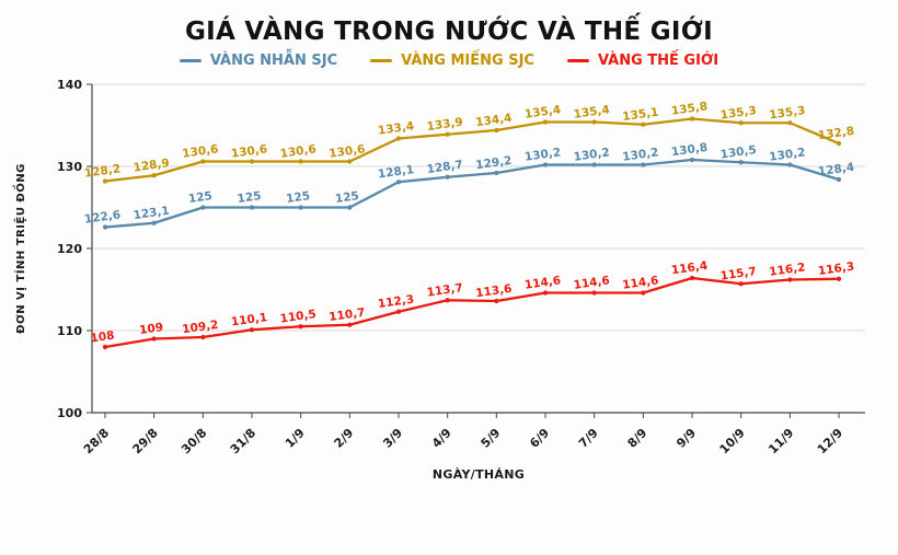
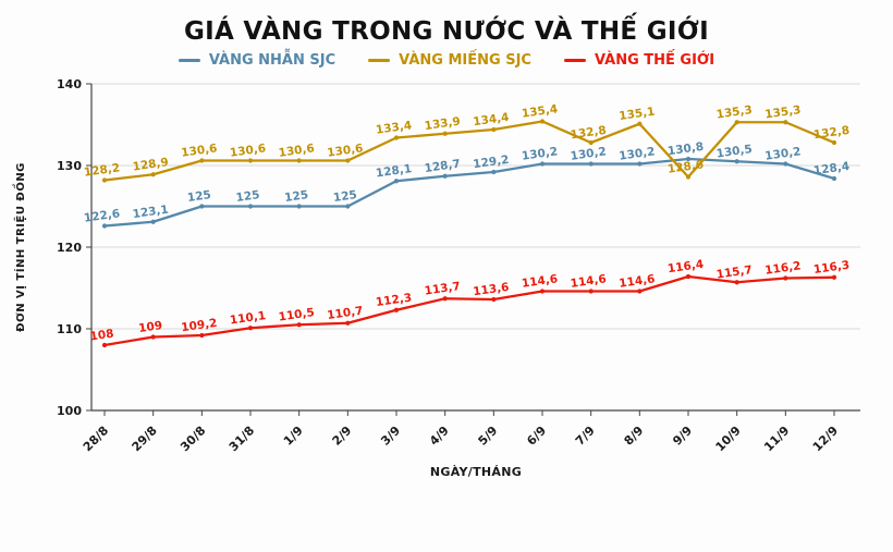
VÀNG MIẾNG SJC/7/9: 135,4 -> 132,8
VÀNG MIẾNG SJC/9/9: 135,8 -> 128,6
